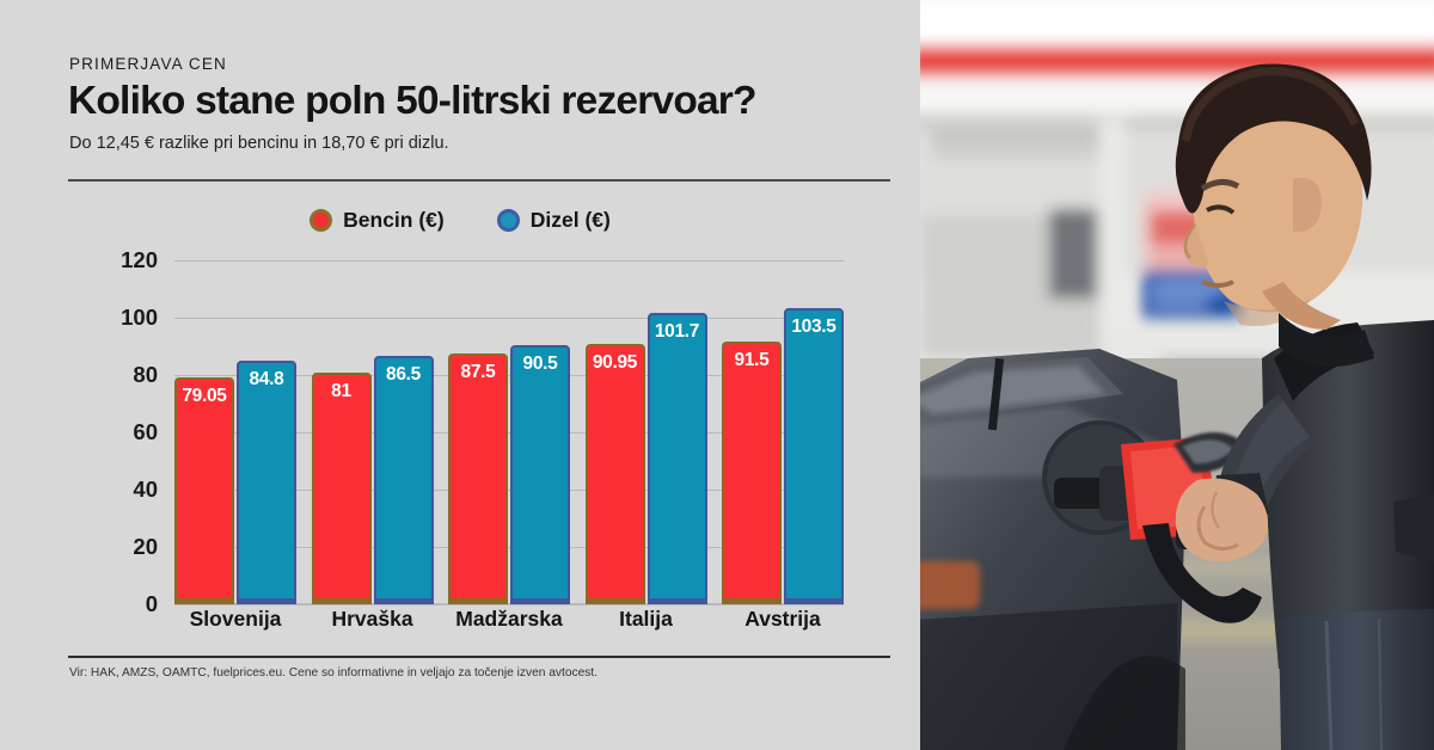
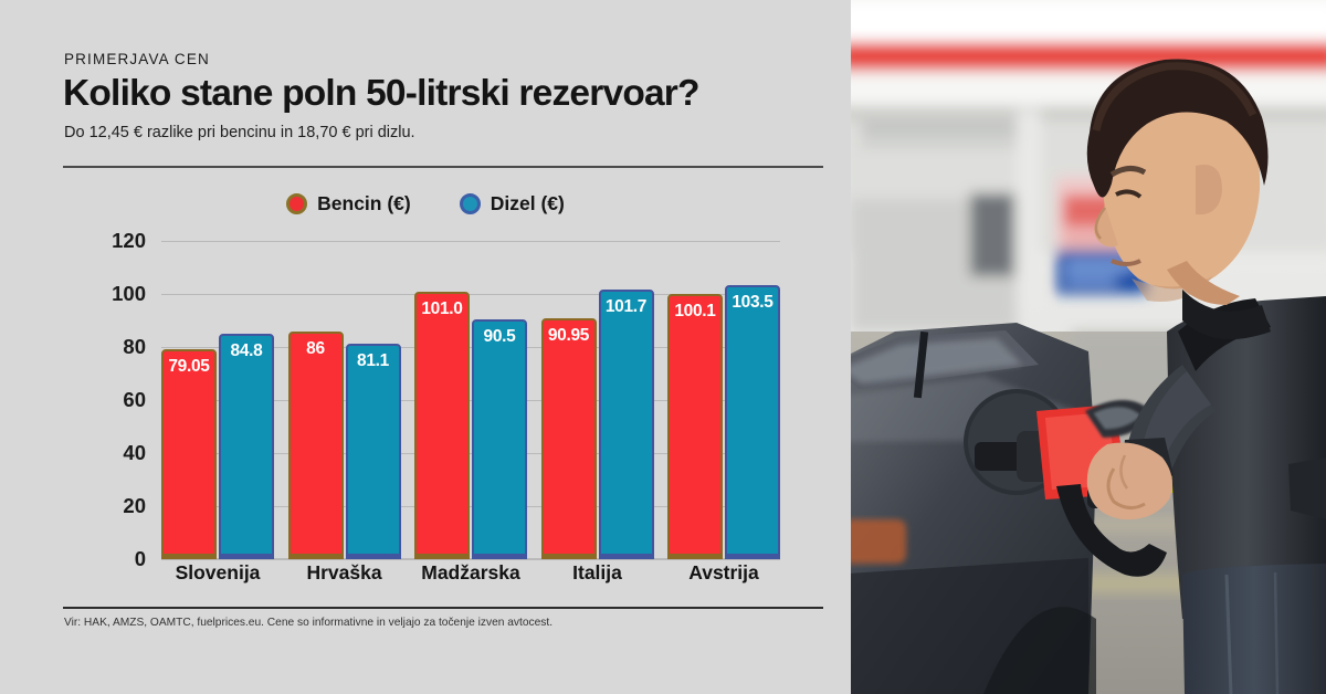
Bencin (€)/Hrvaška: 81 -> 86
Dizel (€)/Hrvaška: 86.5 -> 81.1
Bencin (€)/Madžarska: 87.5 -> 101.0
Bencin (€)/Avstrija: 91.5 -> 100.1
